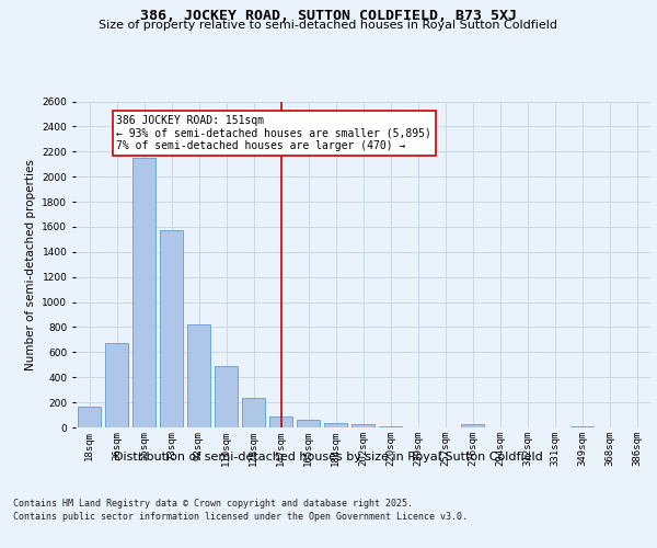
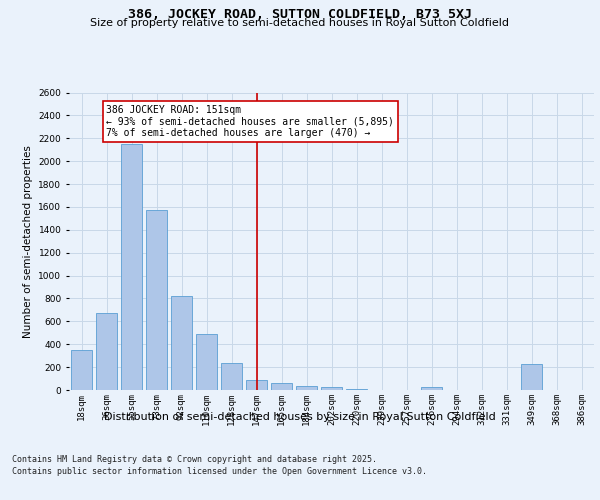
18sqm: 170 -> 350
349sqm: 10 -> 230
